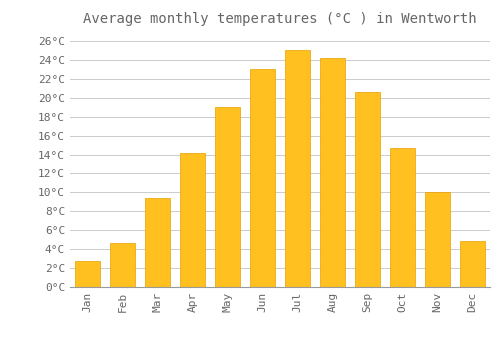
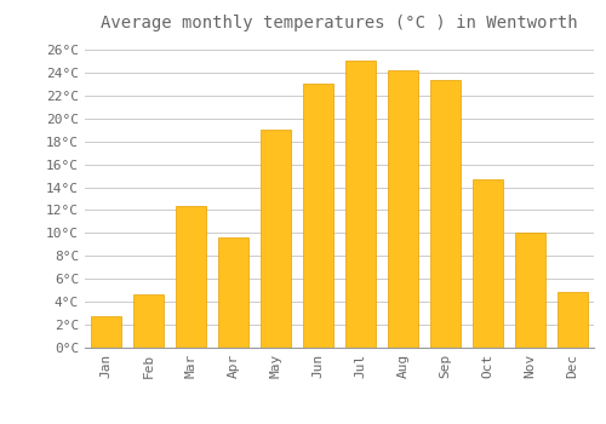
Mar: 9.4°C -> 12.4°C
Apr: 14.2°C -> 9.6°C
Sep: 20.6°C -> 23.4°C
